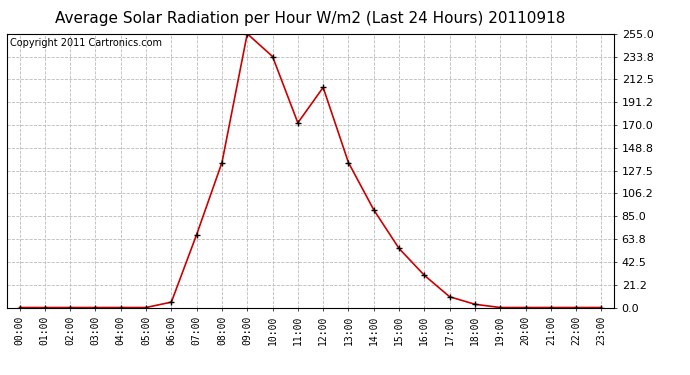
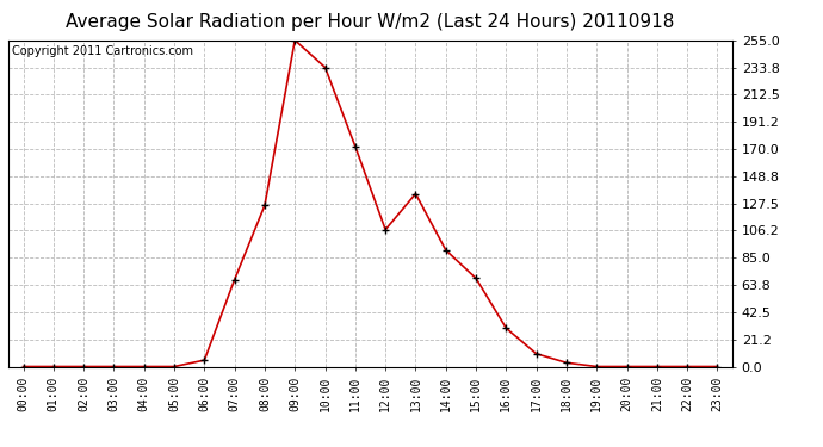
08:00: 135 -> 126
12:00: 205 -> 107
15:00: 55 -> 69
